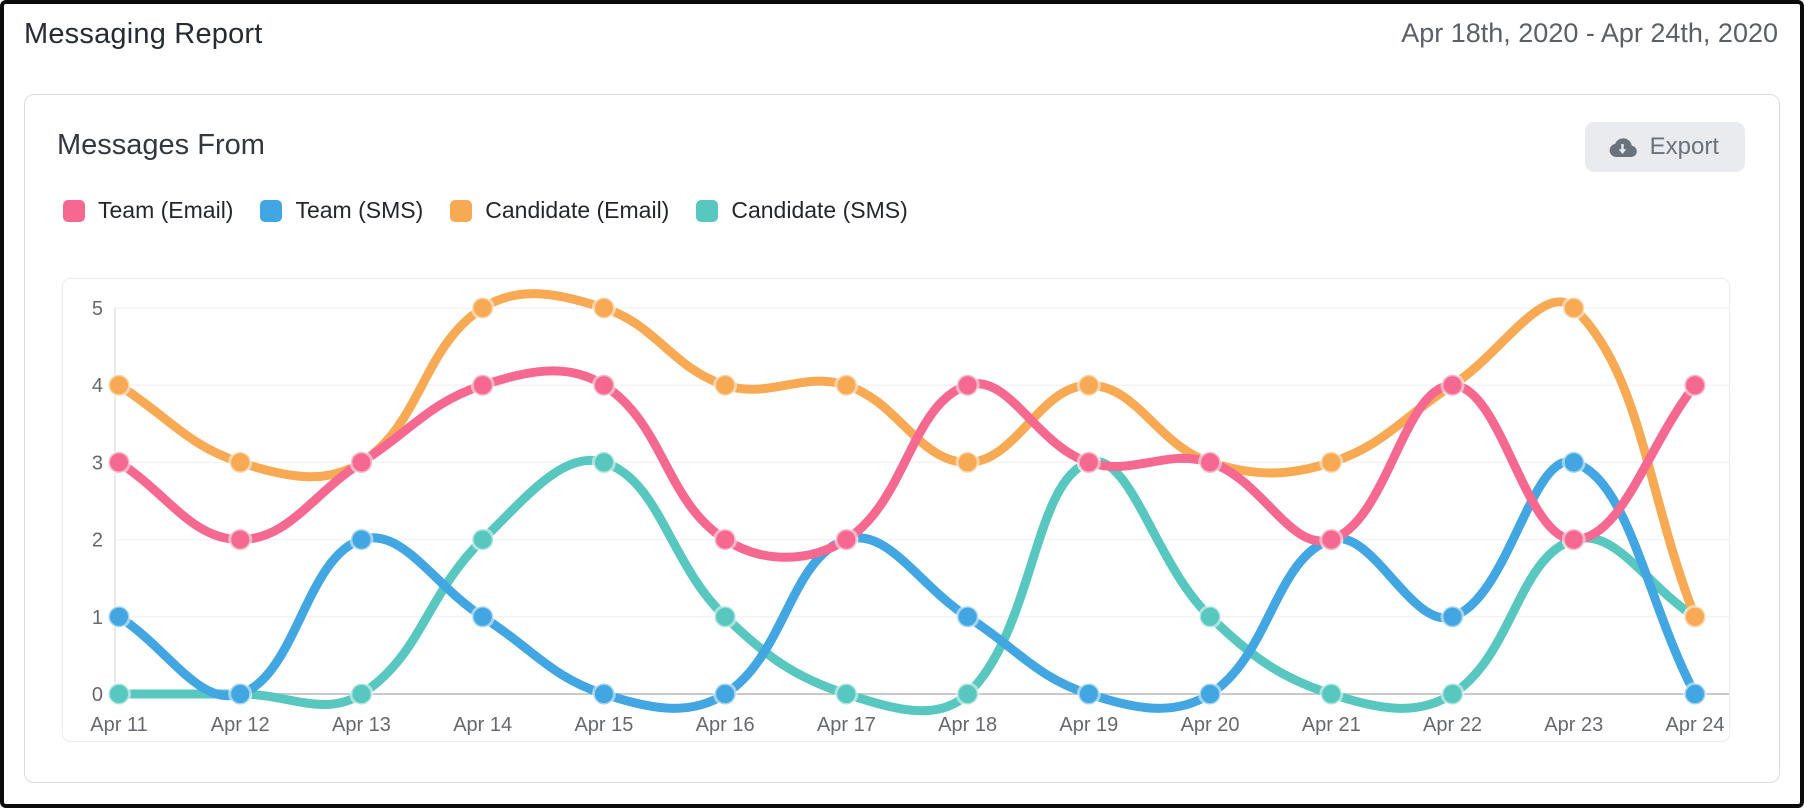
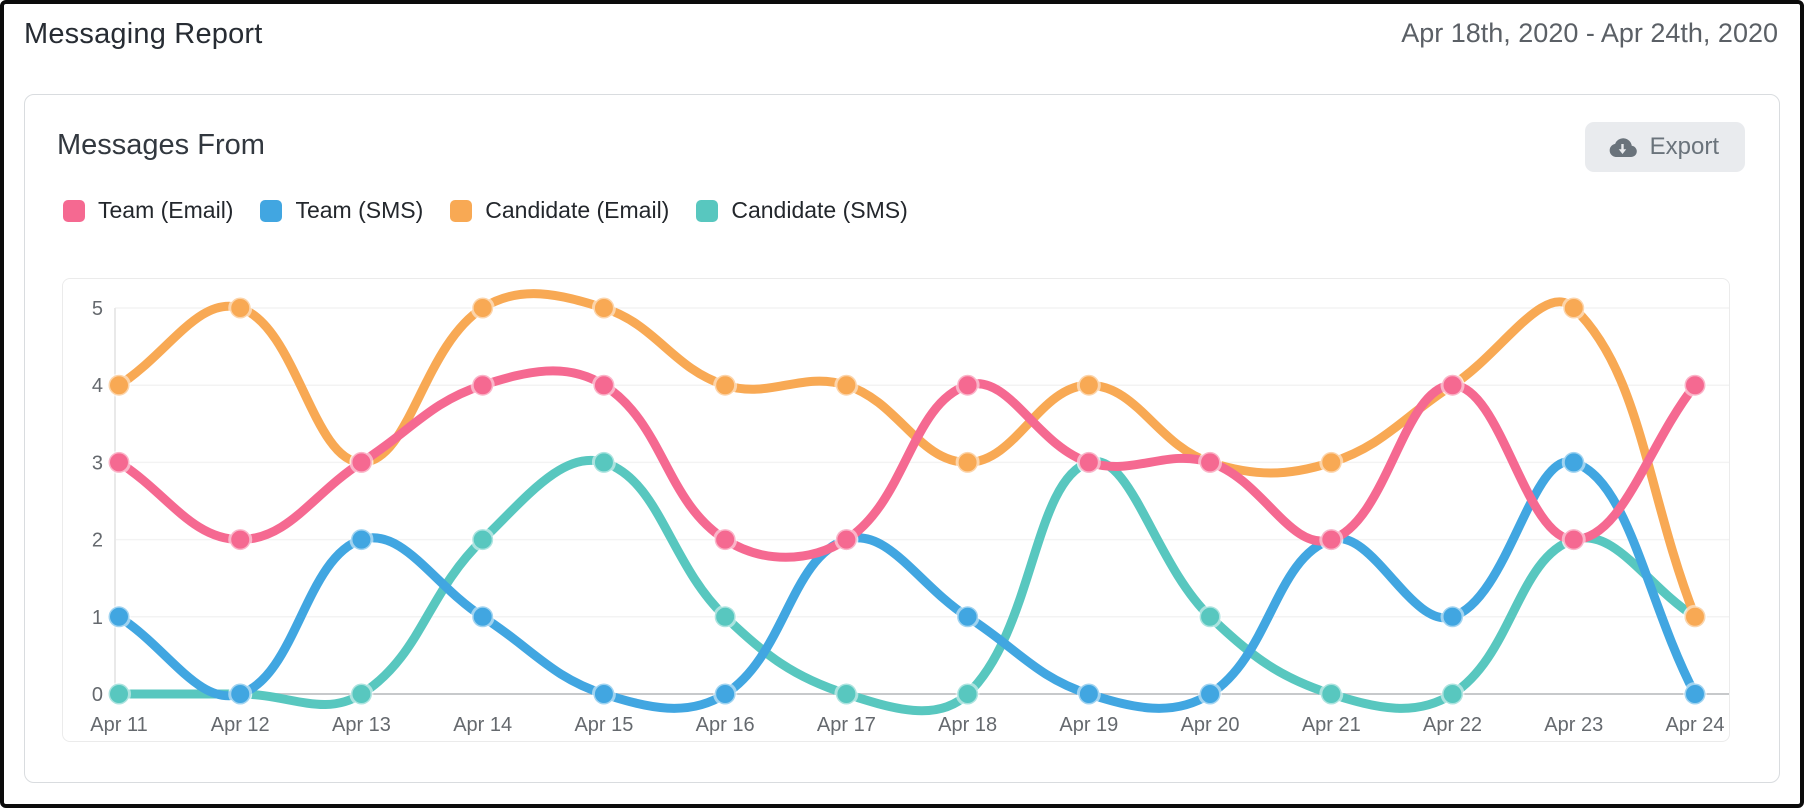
Candidate (Email)/Apr 12: 3 -> 5
